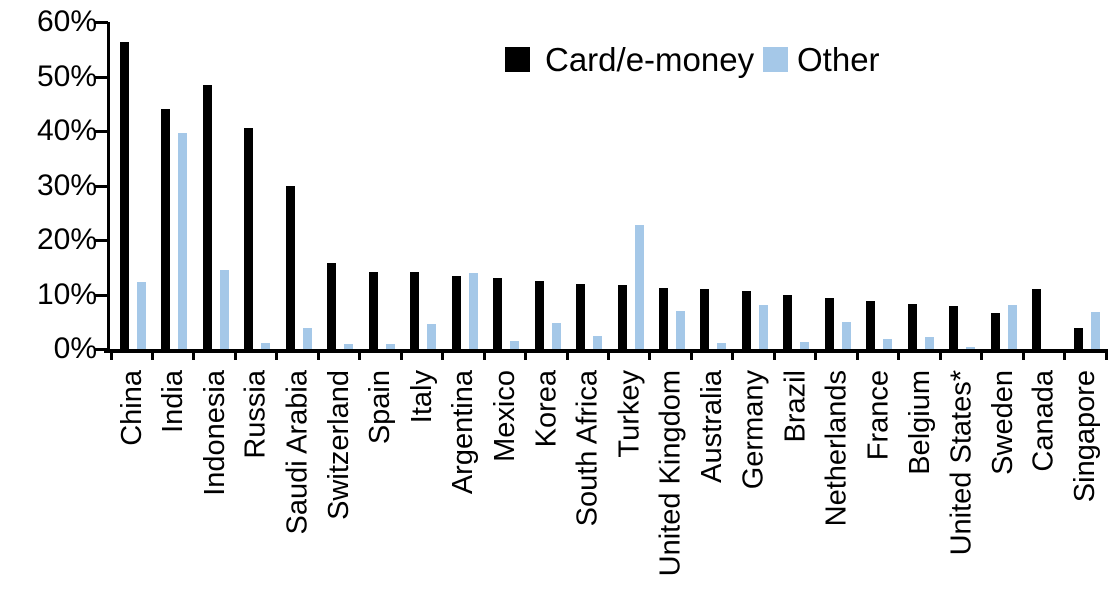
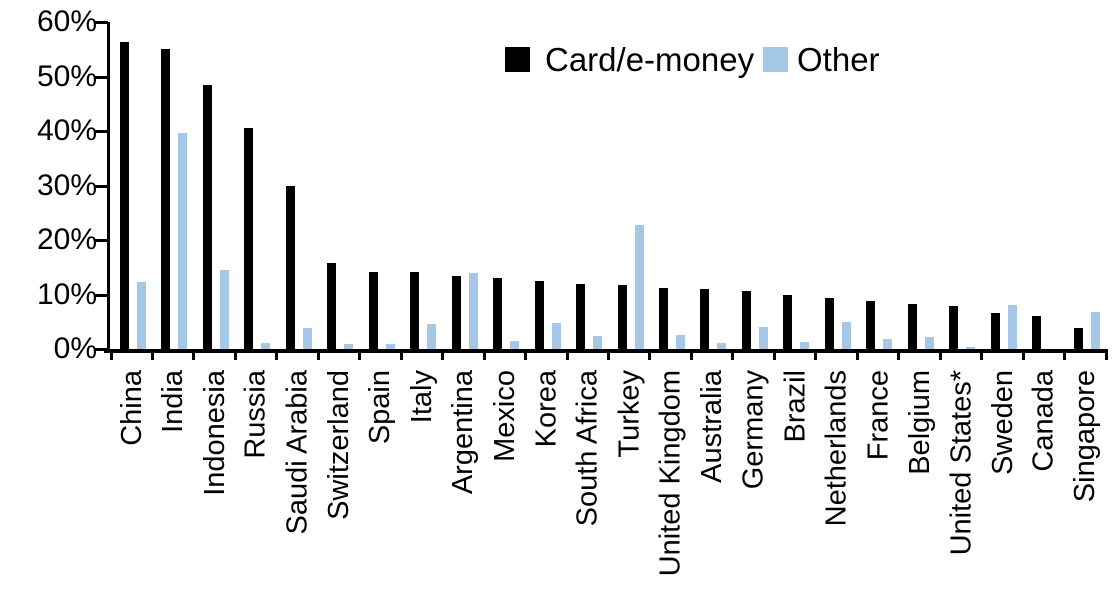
Card/e-money/India: 44% -> 55%
Other/United Kingdom: 7% -> 3%
Other/Germany: 8% -> 4%
Card/e-money/Canada: 11% -> 6%
